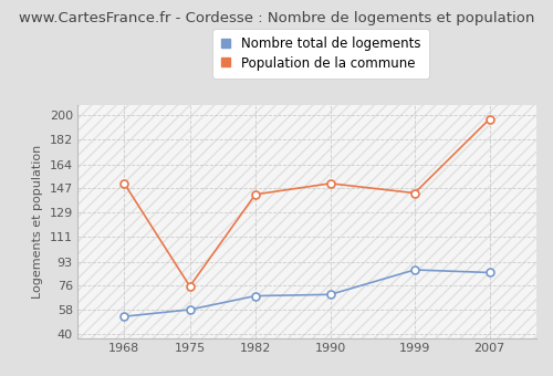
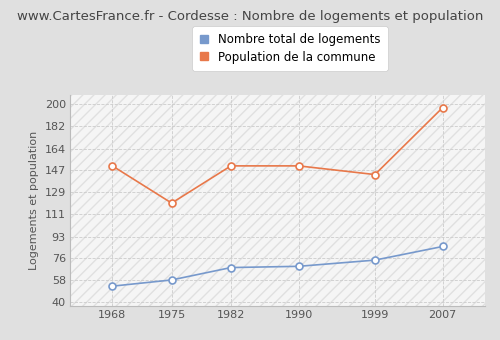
Population de la commune/1975: 75 -> 120
Population de la commune/1982: 142 -> 150
Nombre total de logements/1999: 87 -> 74
